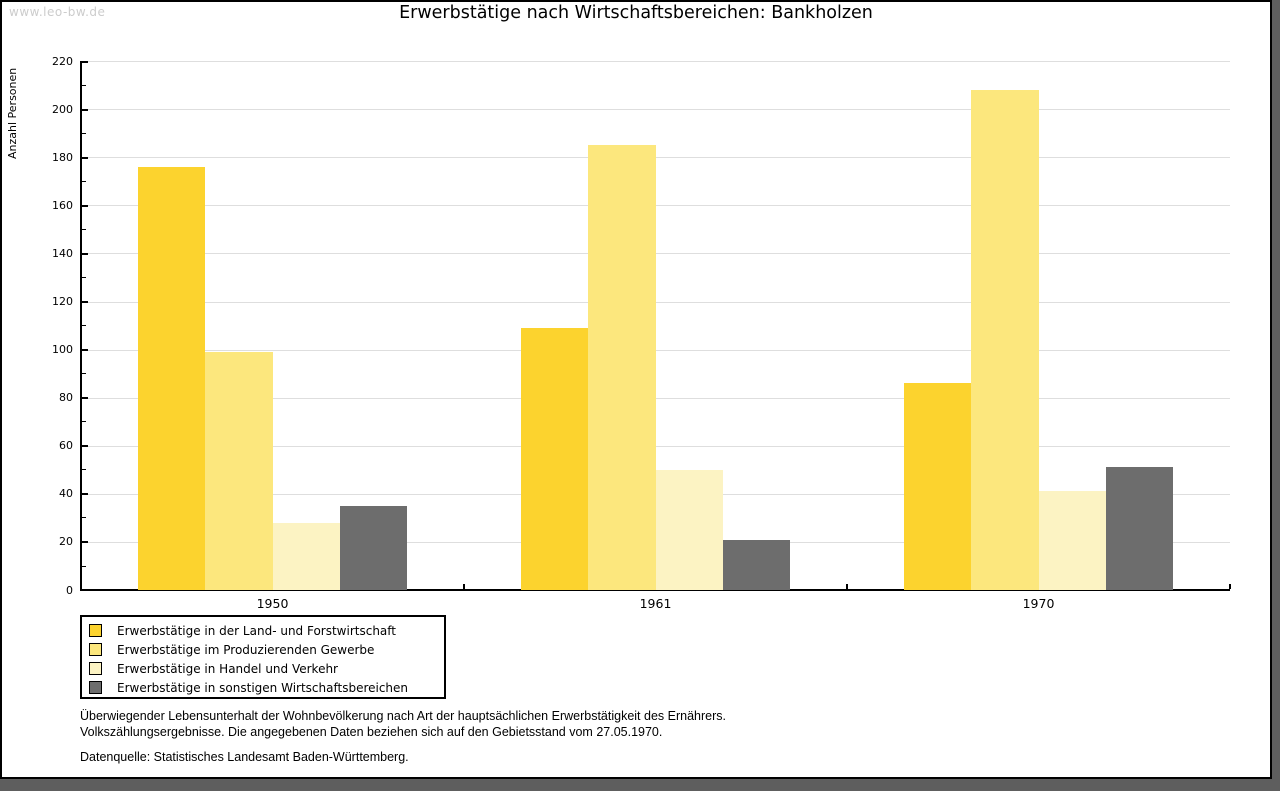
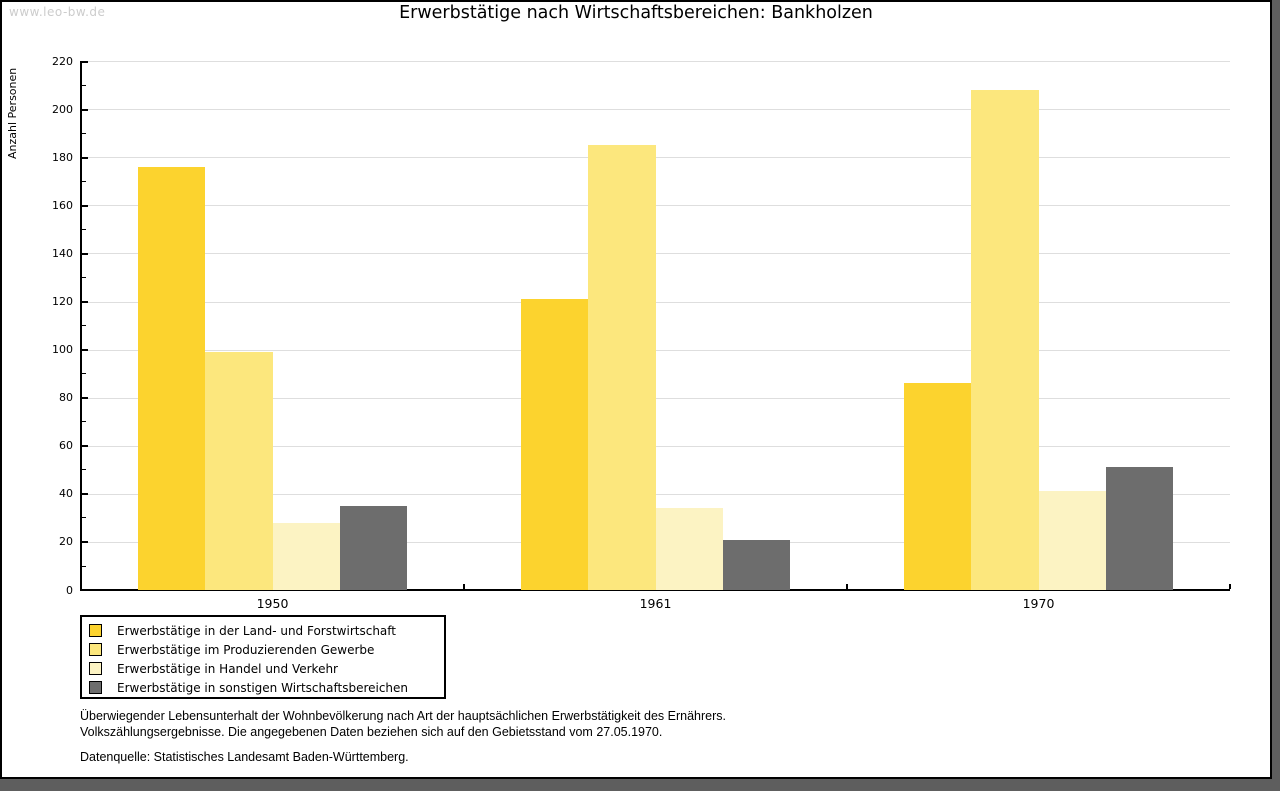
Erwerbstätige in der Land- und Forstwirtschaft/1961: 109 -> 121
Erwerbstätige in Handel und Verkehr/1961: 50 -> 34
